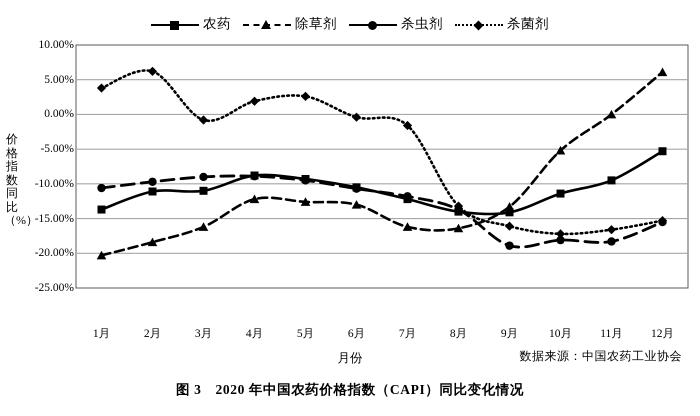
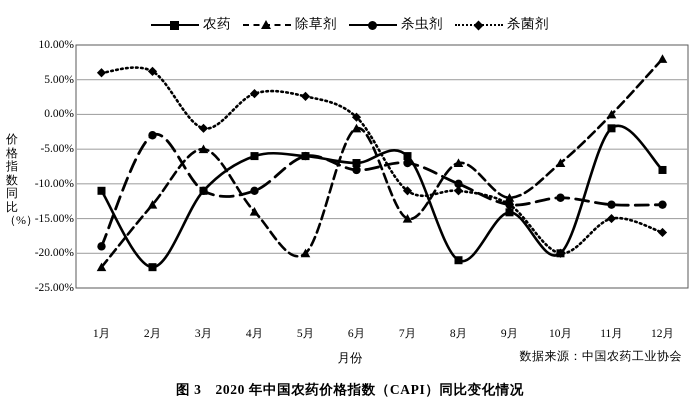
农药/1月: -14% -> -11%
除草剂/1月: -20% -> -22%
杀虫剂/1月: -11% -> -19%
杀菌剂/1月: 4% -> 6%
农药/2月: -11% -> -22%
除草剂/2月: -18% -> -13%
杀虫剂/2月: -10% -> -3%
除草剂/3月: -16% -> -5%
杀虫剂/3月: -9% -> -11%
杀菌剂/3月: -1% -> -2%
农药/4月: -9% -> -6%
除草剂/4月: -12% -> -14%
杀虫剂/4月: -9% -> -11%
杀菌剂/4月: 2% -> 3%
农药/5月: -9% -> -6%
除草剂/5月: -13% -> -20%
杀虫剂/5月: -10% -> -6%
农药/6月: -10% -> -7%
除草剂/6月: -13% -> -2%
杀虫剂/6月: -11% -> -8%
农药/7月: -12% -> -6%
除草剂/7月: -16% -> -15%
杀虫剂/7月: -12% -> -7%
杀菌剂/7月: -2% -> -11%
农药/8月: -14% -> -21%
除草剂/8月: -16% -> -7%
杀虫剂/8月: -14% -> -10%
杀菌剂/8月: -13% -> -11%
除草剂/9月: -13% -> -12%
杀虫剂/9月: -19% -> -13%
杀菌剂/9月: -16% -> -13%
农药/10月: -11% -> -20%
除草剂/10月: -5% -> -7%
杀虫剂/10月: -18% -> -12%
杀菌剂/10月: -17% -> -20%
农药/11月: -10% -> -2%
杀虫剂/11月: -18% -> -13%
杀菌剂/11月: -17% -> -15%
农药/12月: -5% -> -8%
除草剂/12月: 6% -> 8%
杀虫剂/12月: -16% -> -13%
杀菌剂/12月: -15% -> -17%
